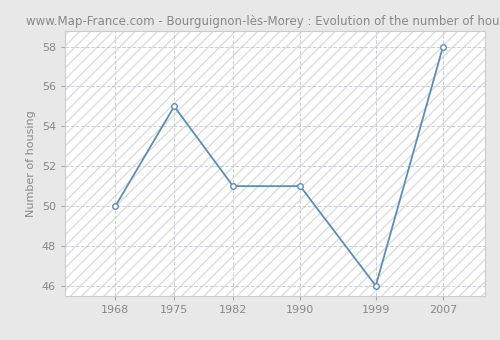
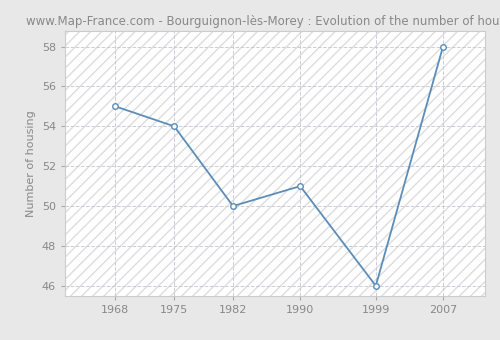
1968: 50 -> 55
1975: 55 -> 54
1982: 51 -> 50
